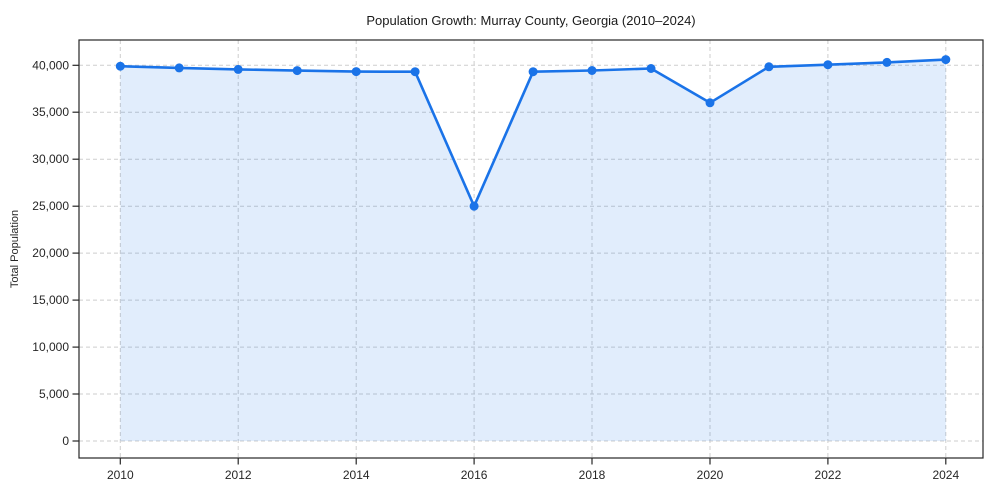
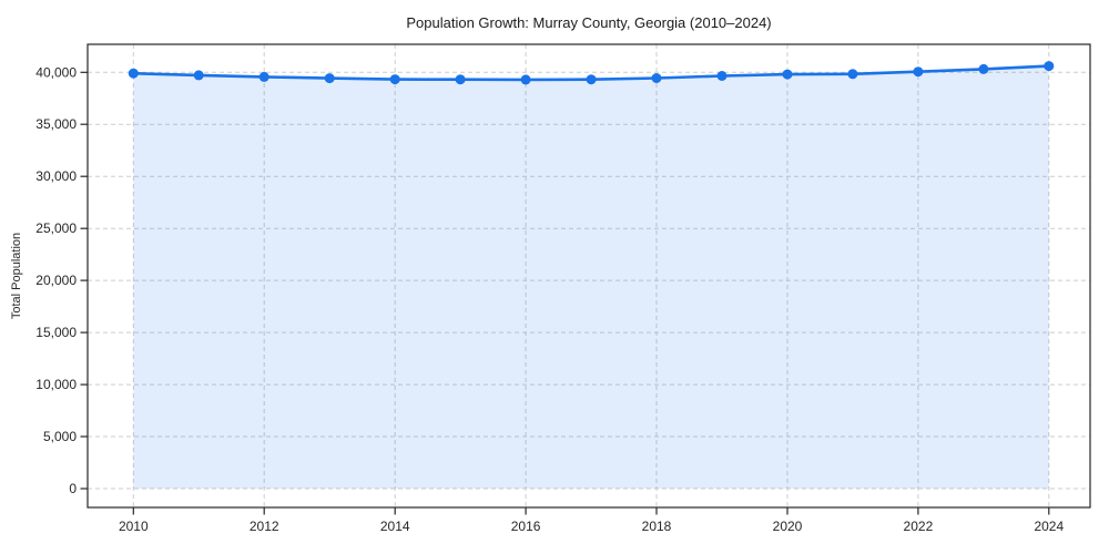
2016: 25000 -> 39000
2020: 36000 -> 40000
